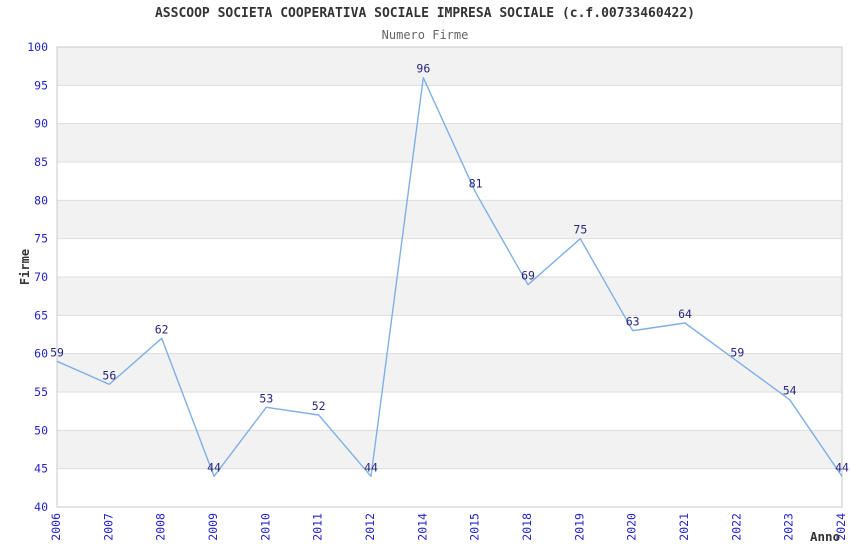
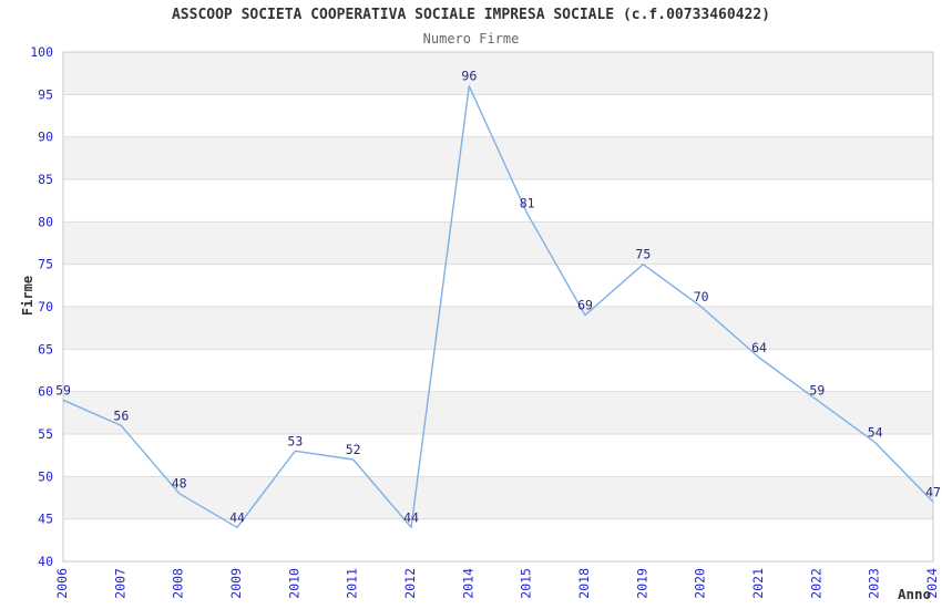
2008: 62 -> 48
2020: 63 -> 70
2024: 44 -> 47
